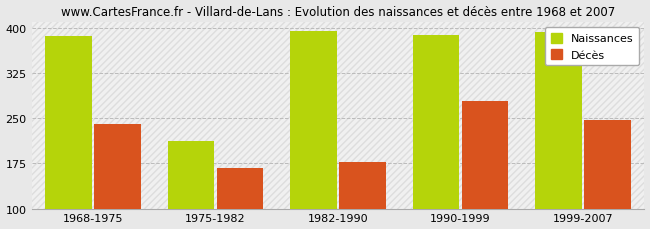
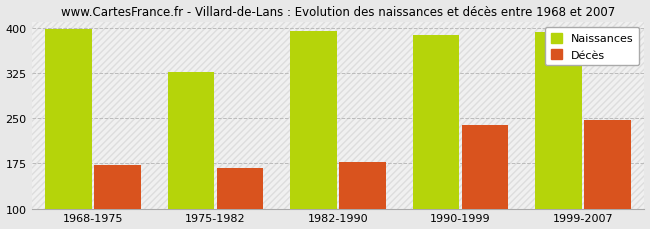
Naissances/1968-1975: 386 -> 398
Décès/1968-1975: 240 -> 172
Naissances/1975-1982: 212 -> 327
Décès/1990-1999: 278 -> 238
